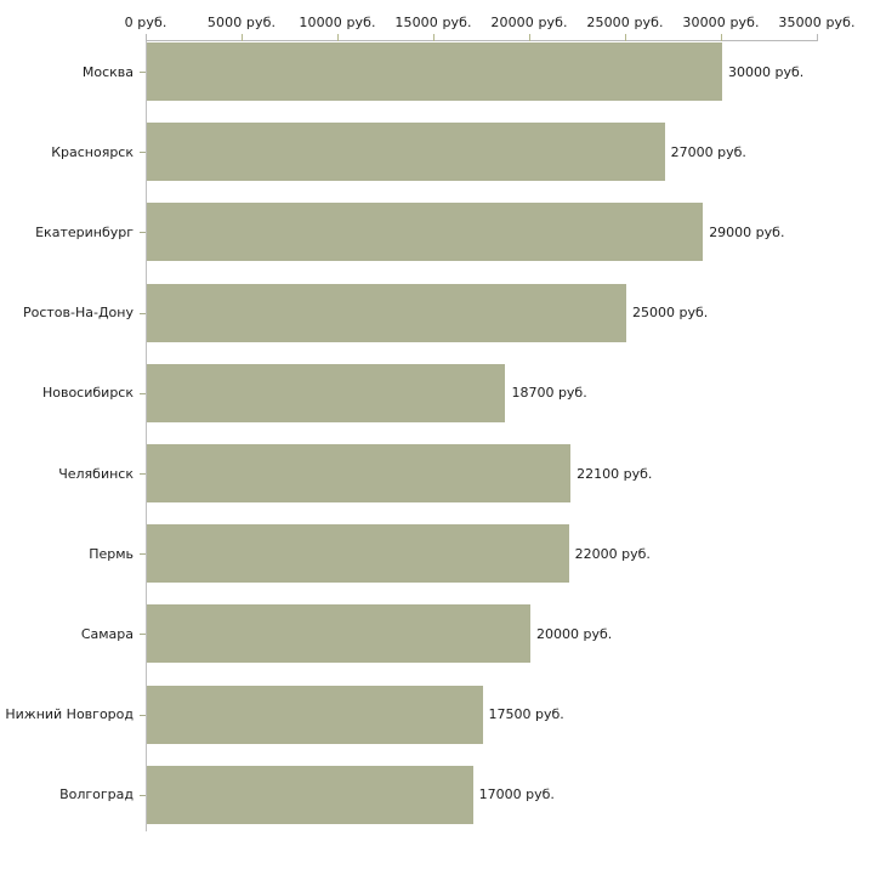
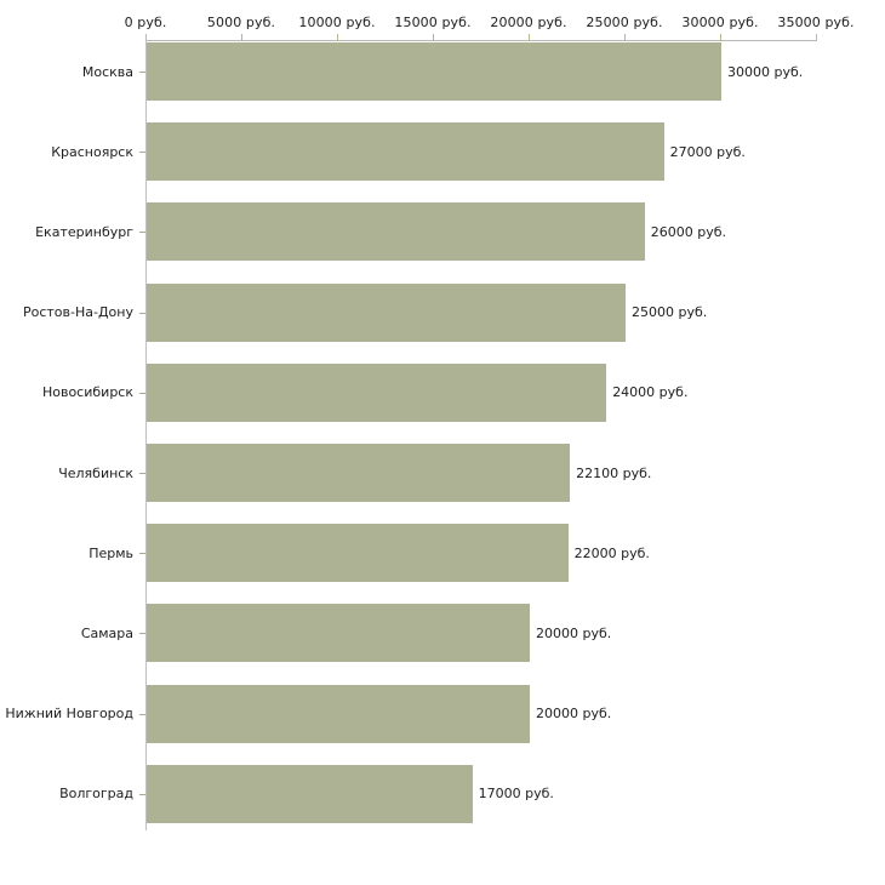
Екатеринбург: 29000 -> 26000
Новосибирск: 18700 -> 24000
Нижний Новгород: 17500 -> 20000
